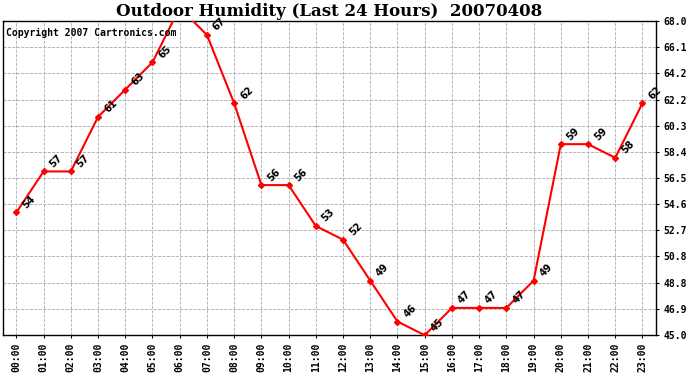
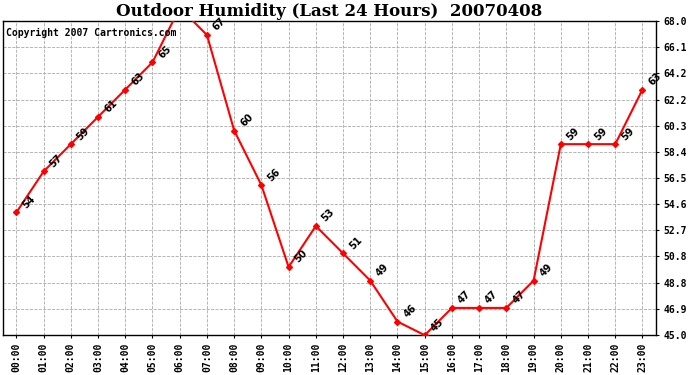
02:00: 57 -> 59
08:00: 62 -> 60
10:00: 56 -> 50
12:00: 52 -> 51
22:00: 58 -> 59
23:00: 62 -> 63
